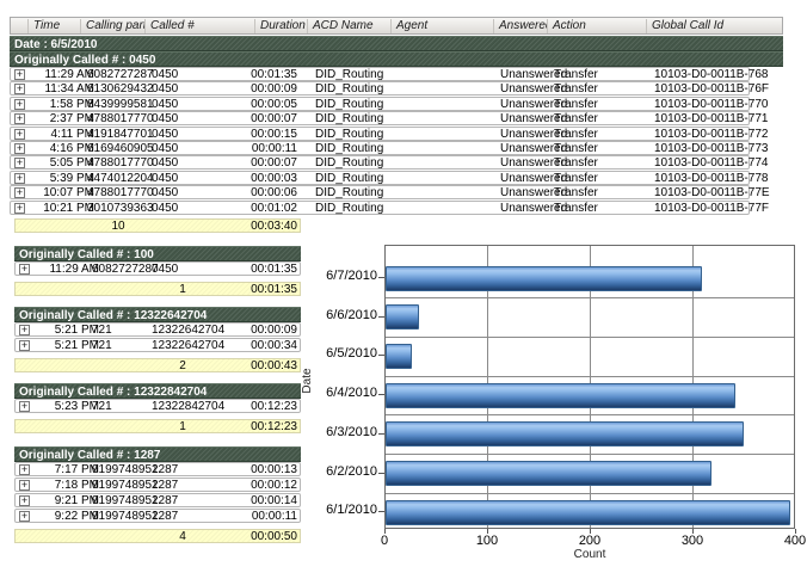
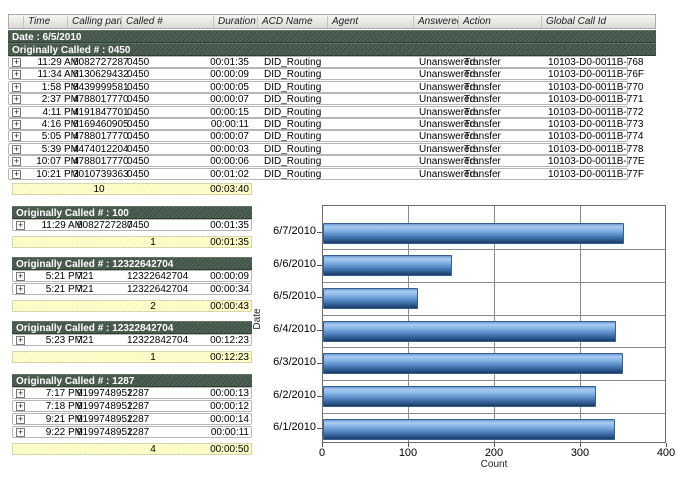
6/7/2010: 310 -> 350
6/6/2010: 30 -> 150
6/5/2010: 30 -> 110
6/1/2010: 390 -> 340
